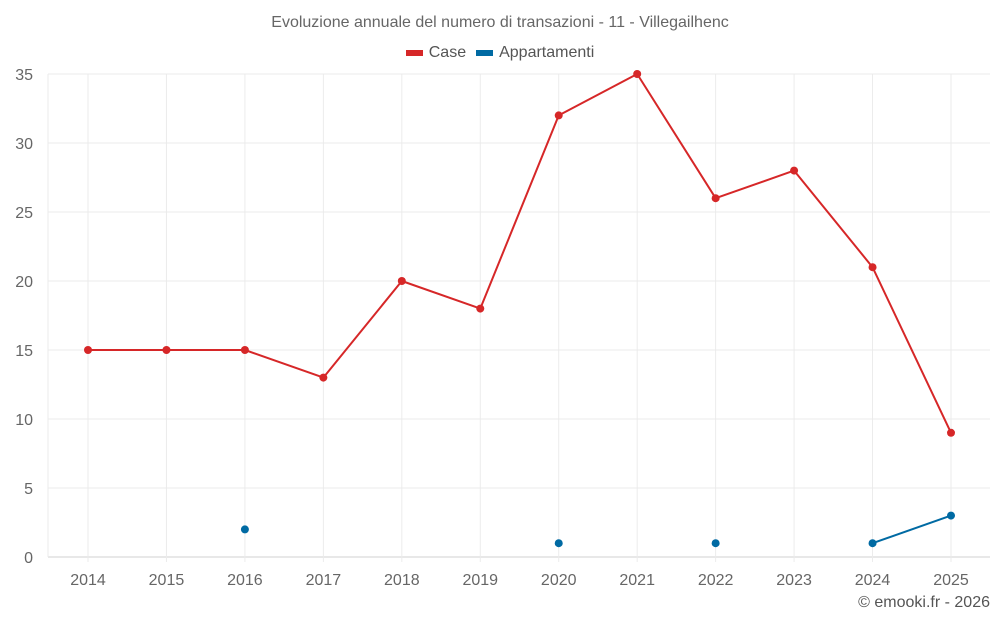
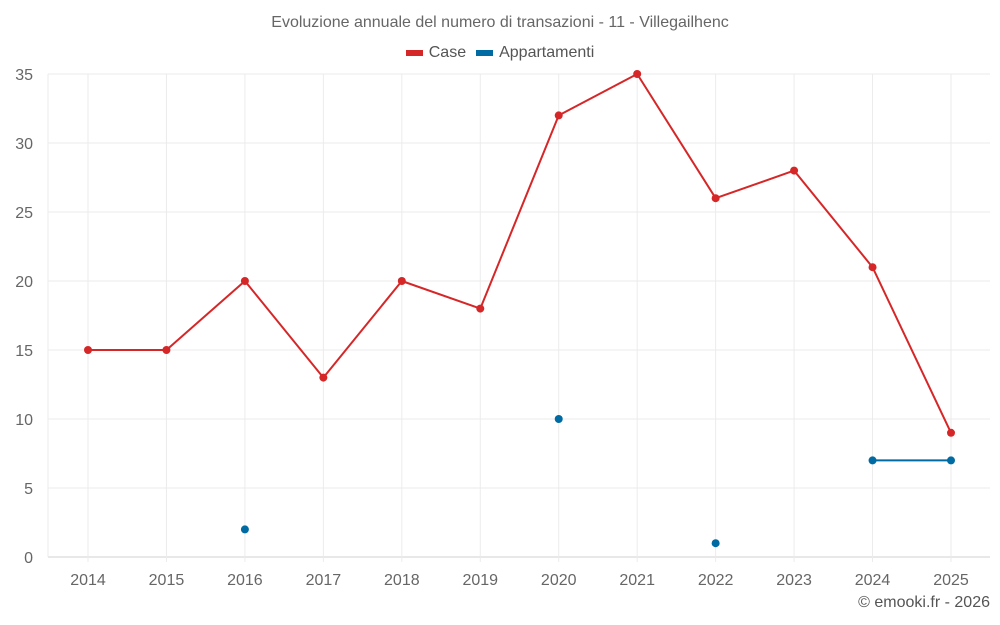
Case/2016: 15 -> 20
Appartamenti/2020: 1 -> 10
Appartamenti/2024: 1 -> 7
Appartamenti/2025: 3 -> 7
